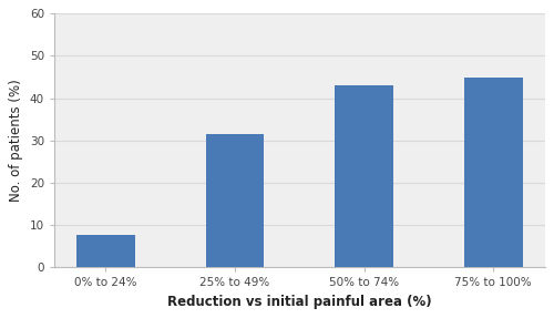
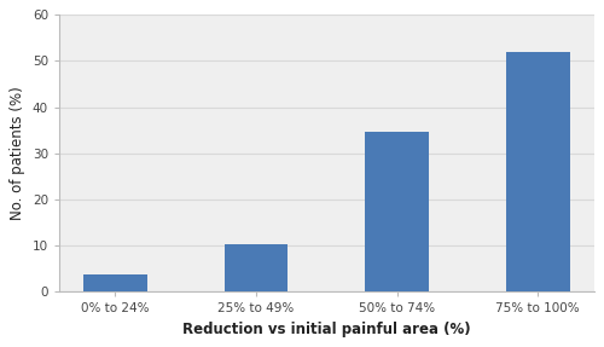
0% to 24%: 7.5 -> 3.8
25% to 49%: 31.5 -> 10.2
50% to 74%: 43.0 -> 34.6
75% to 100%: 45.0 -> 51.9
